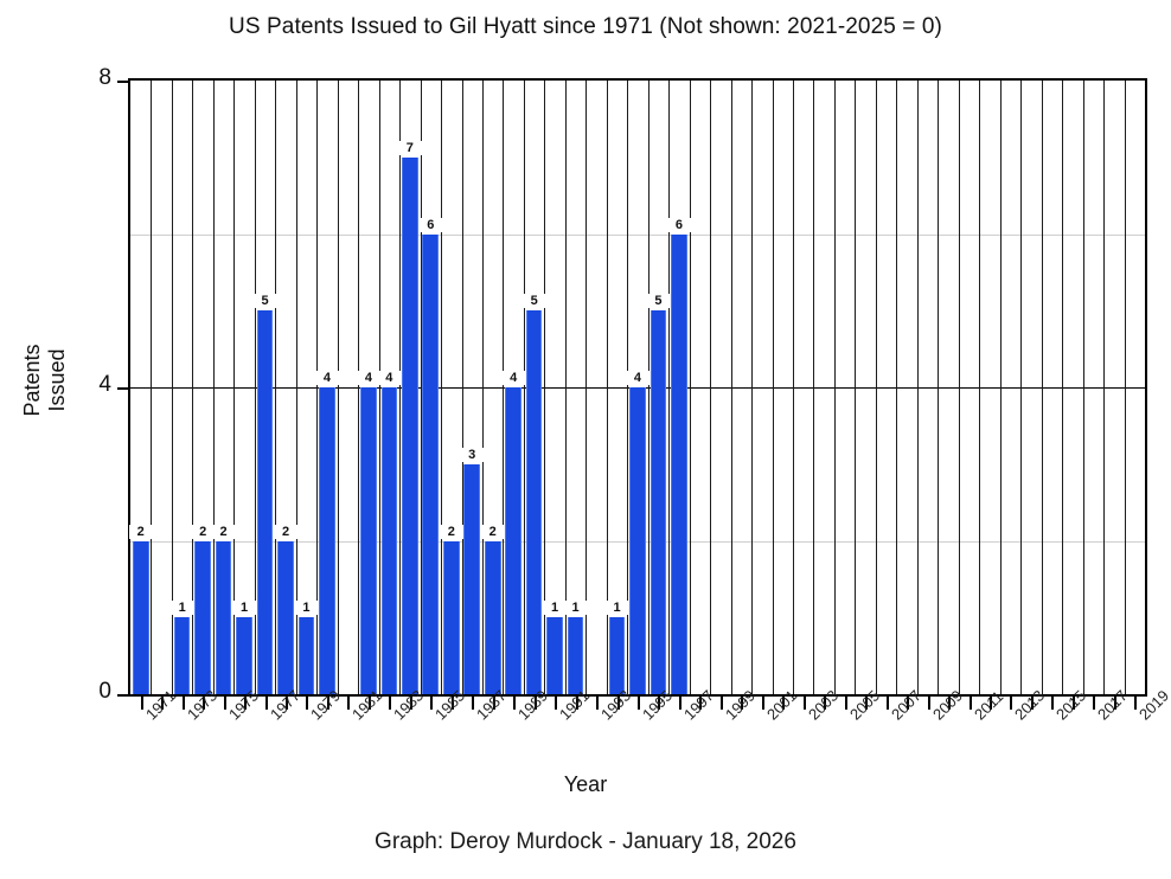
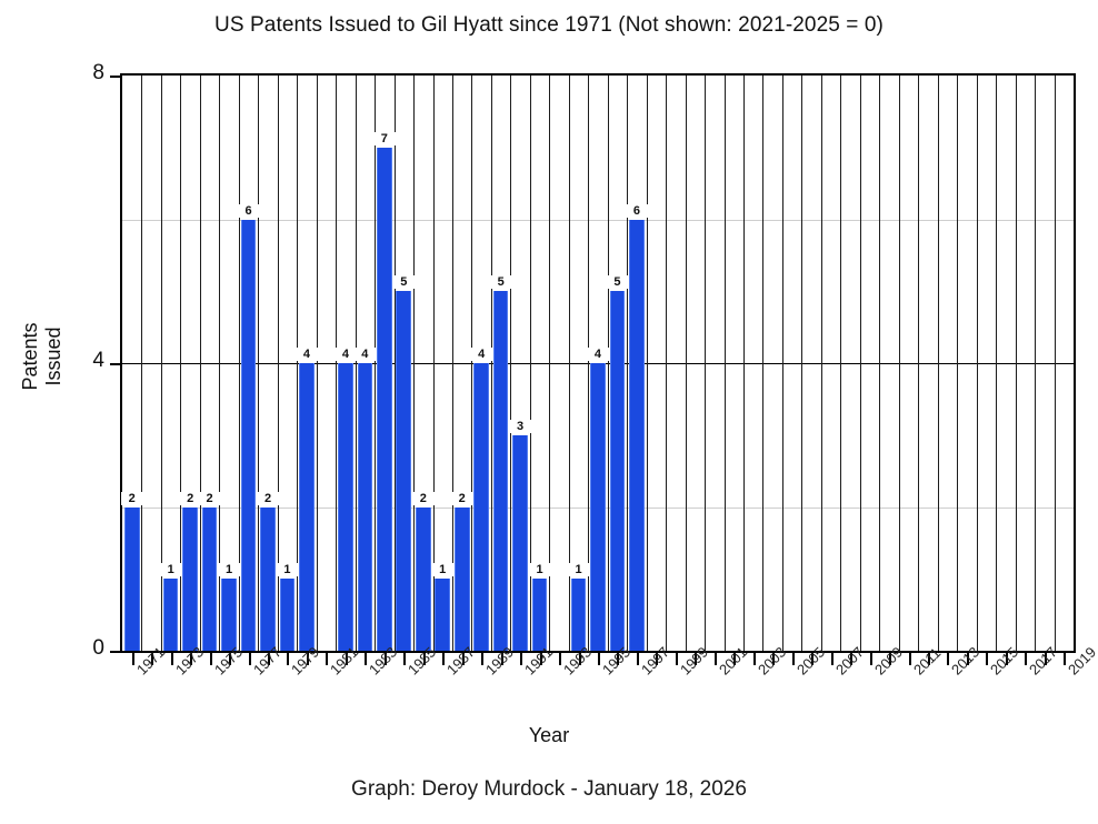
1977: 5 -> 6
1985: 6 -> 5
1987: 3 -> 1
1991: 1 -> 3
